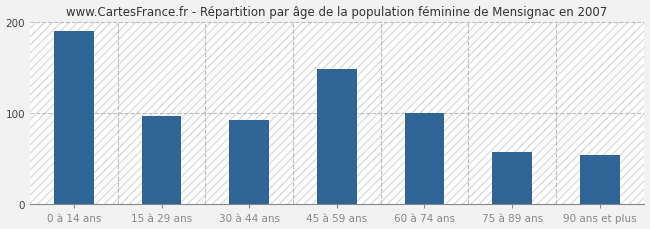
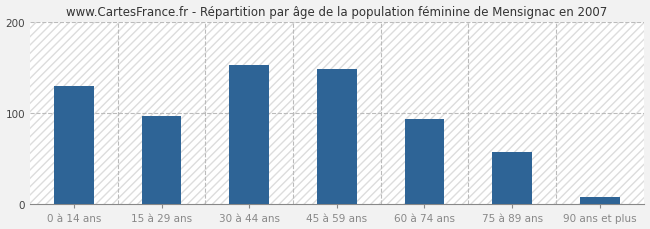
0 à 14 ans: 190 -> 130
30 à 44 ans: 92 -> 152
60 à 74 ans: 100 -> 93
90 ans et plus: 54 -> 8
